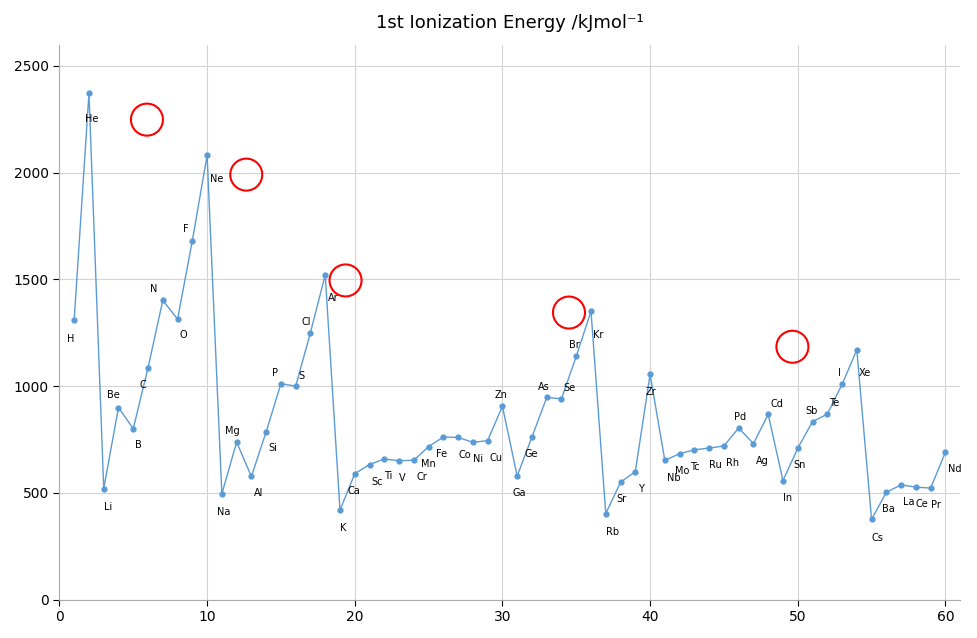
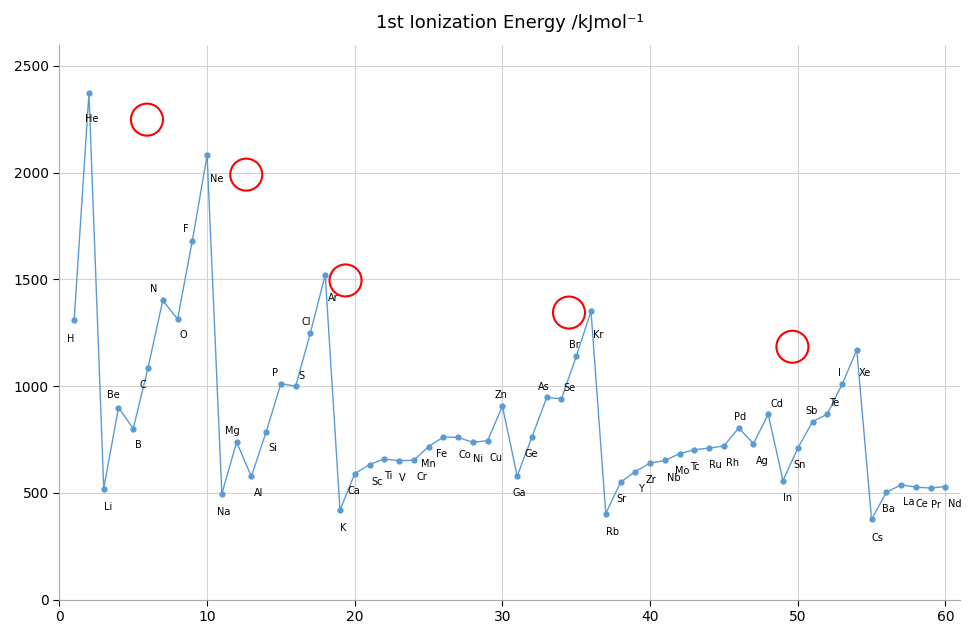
40: 1055 -> 640
60: 690 -> 530
